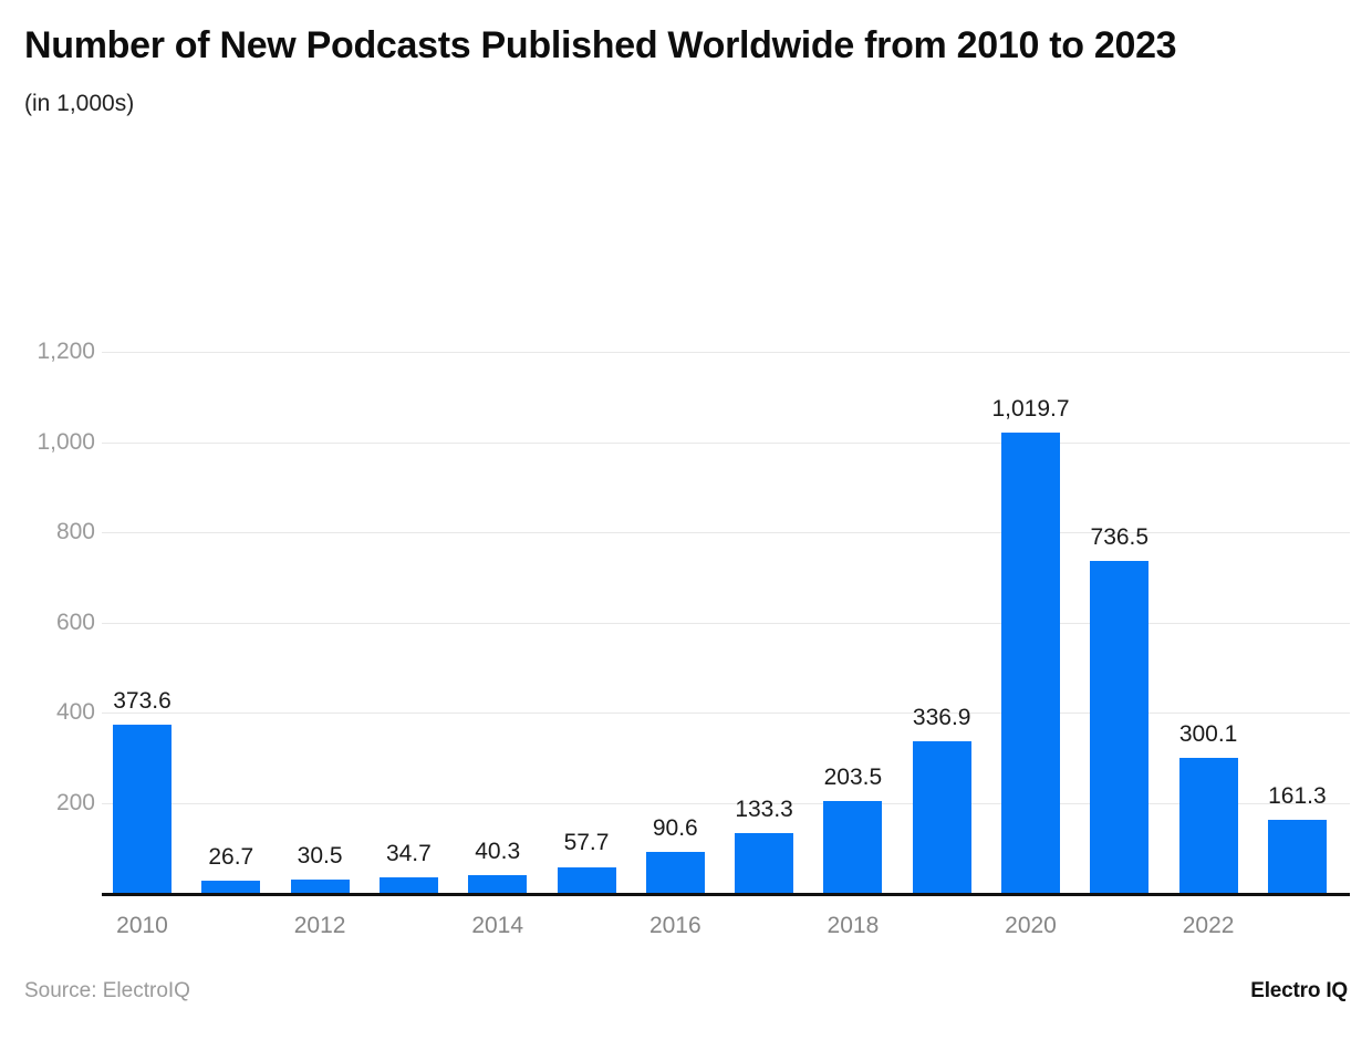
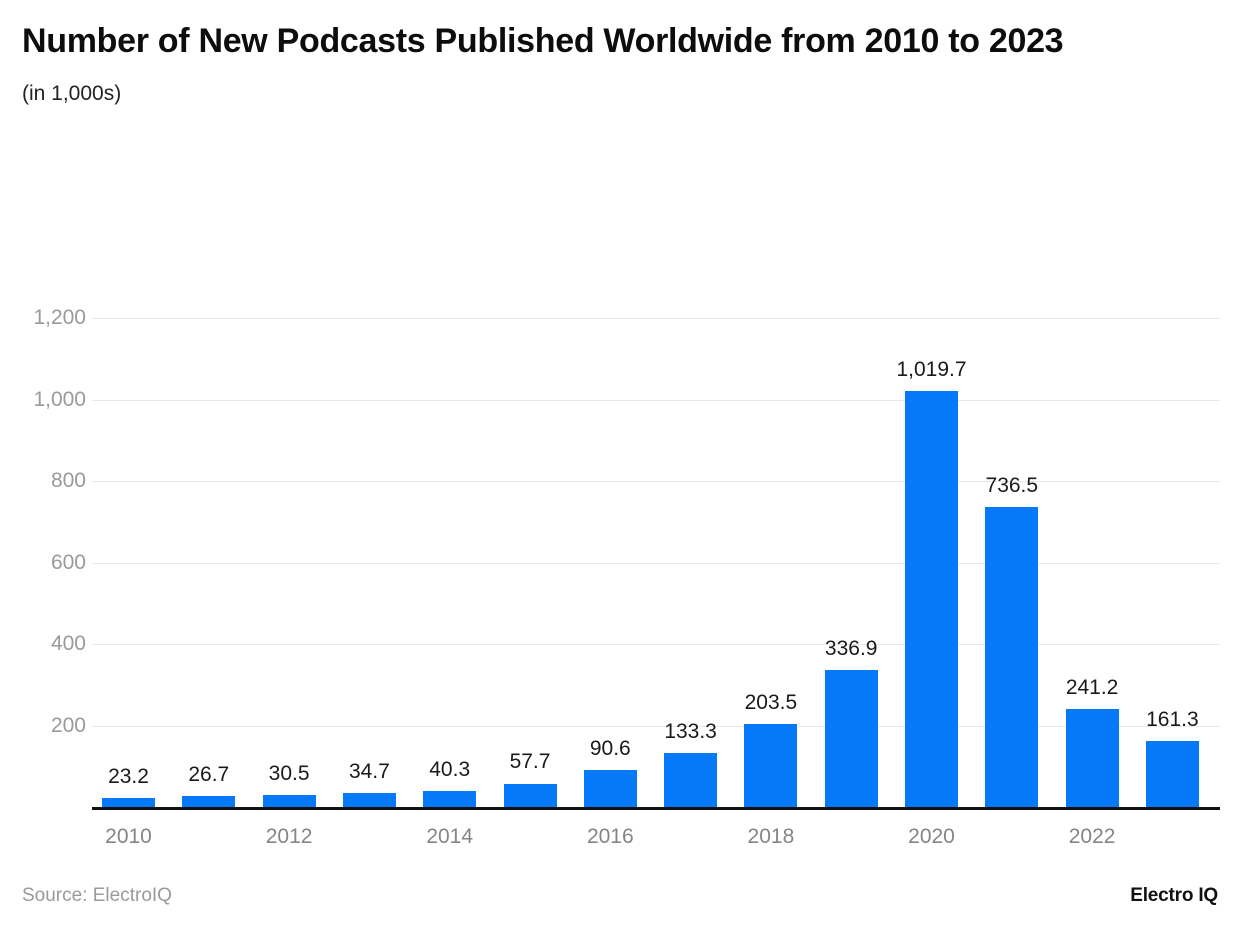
2010: 373.6 -> 23.2
2022: 300.1 -> 241.2
